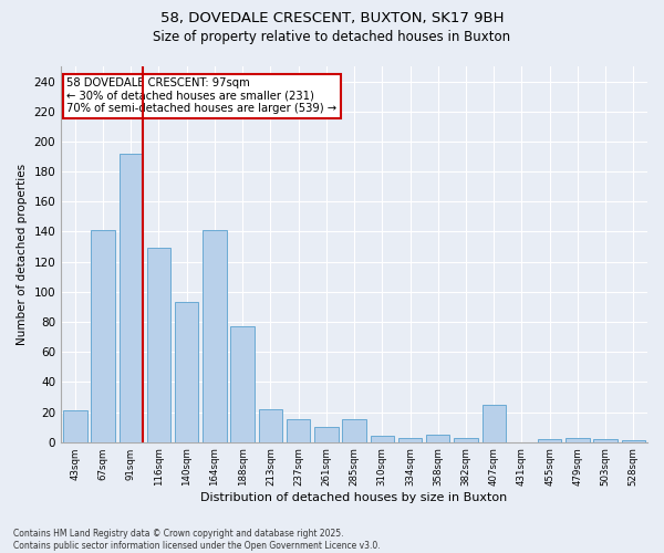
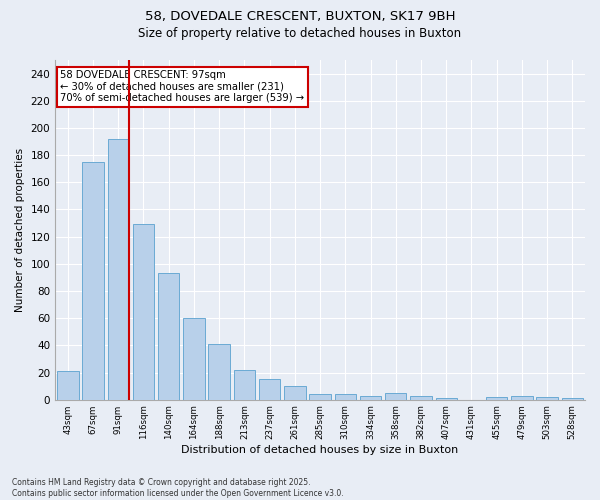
67sqm: 141 -> 175
164sqm: 141 -> 60
188sqm: 77 -> 41
285sqm: 15 -> 4
407sqm: 25 -> 1
